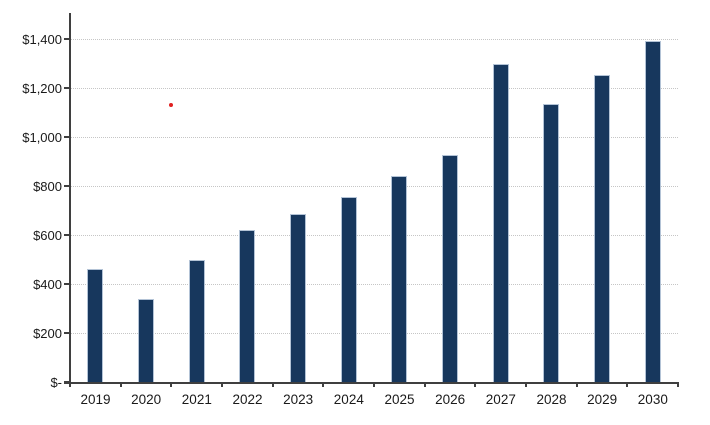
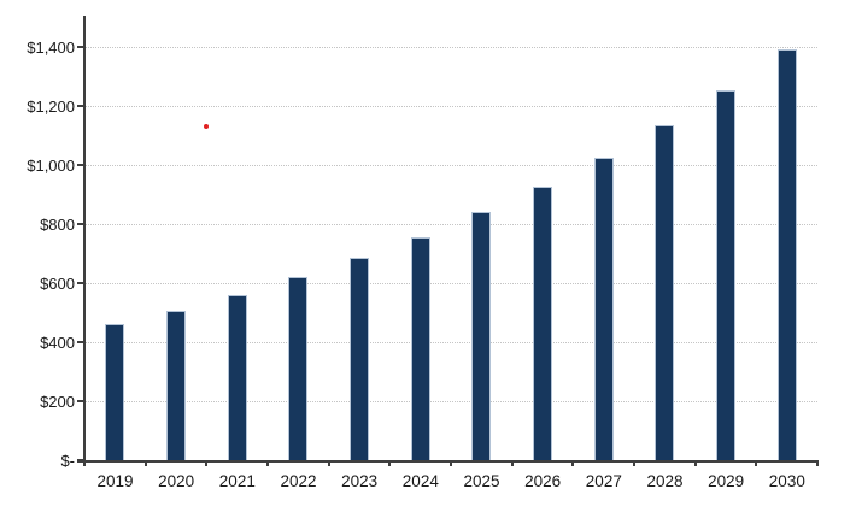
2020: $340 -> $500
2021: $500 -> $560
2027: $1300 -> $1020
